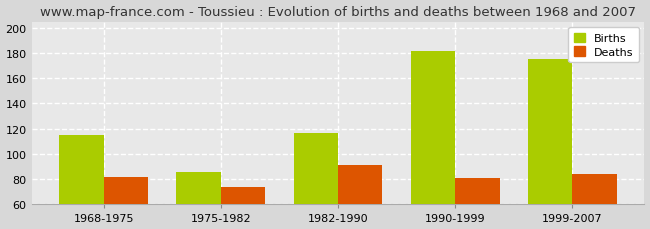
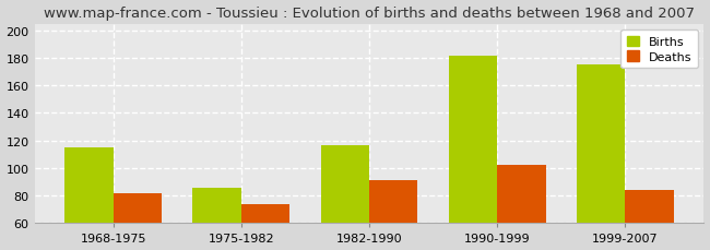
Deaths/1990-1999: 81 -> 102
